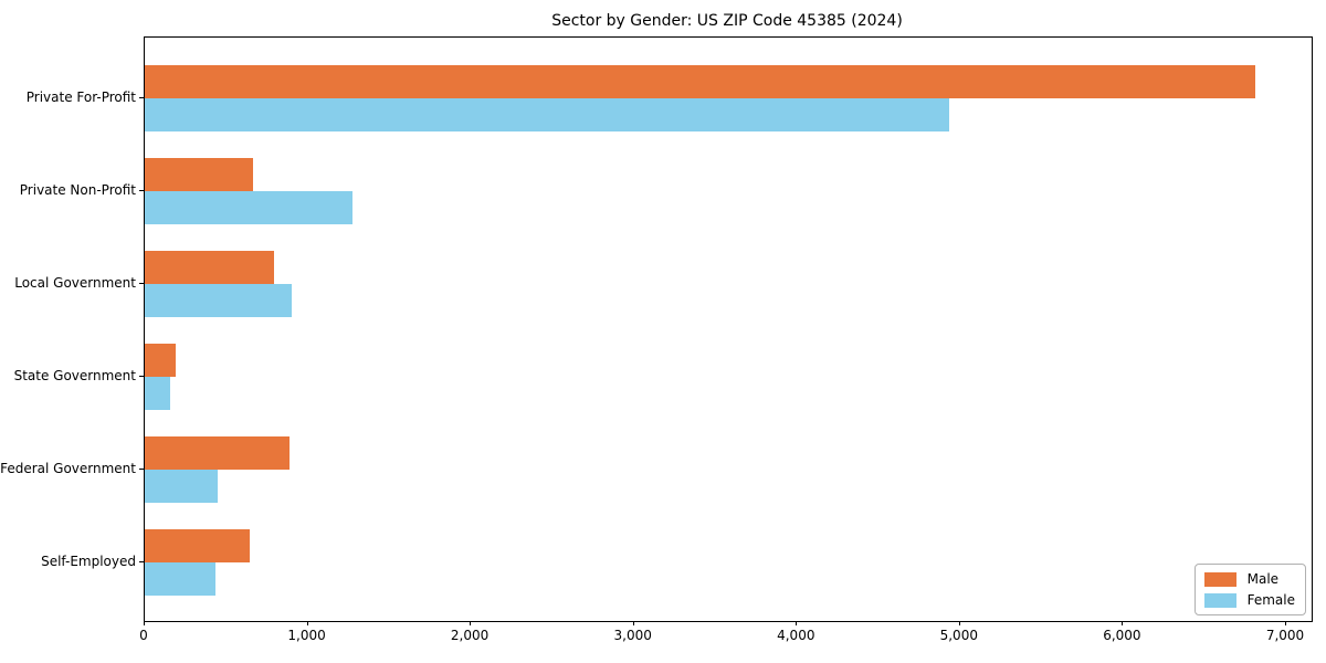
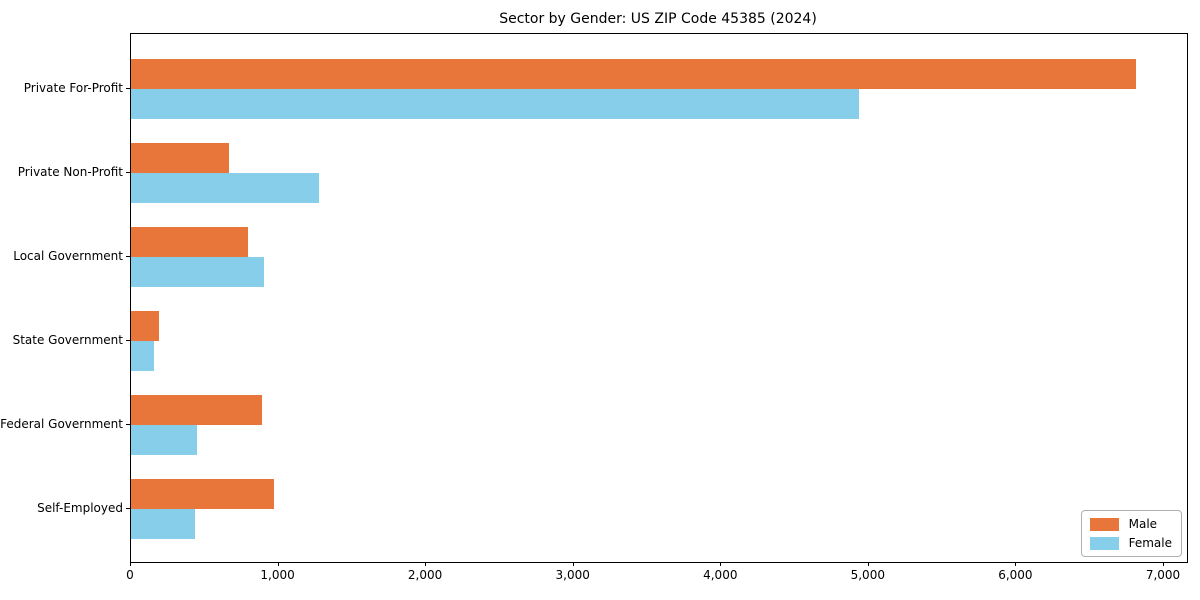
Male/Self-Employed: 640 -> 970
